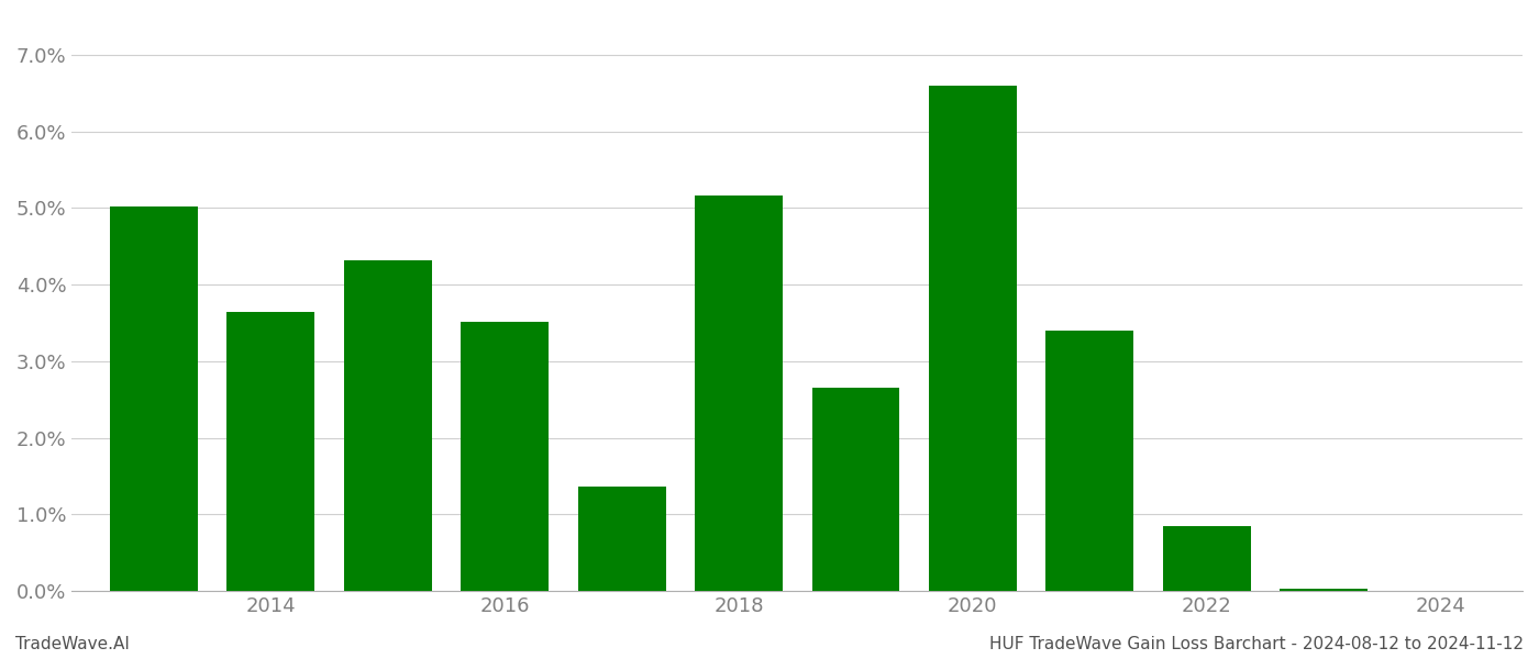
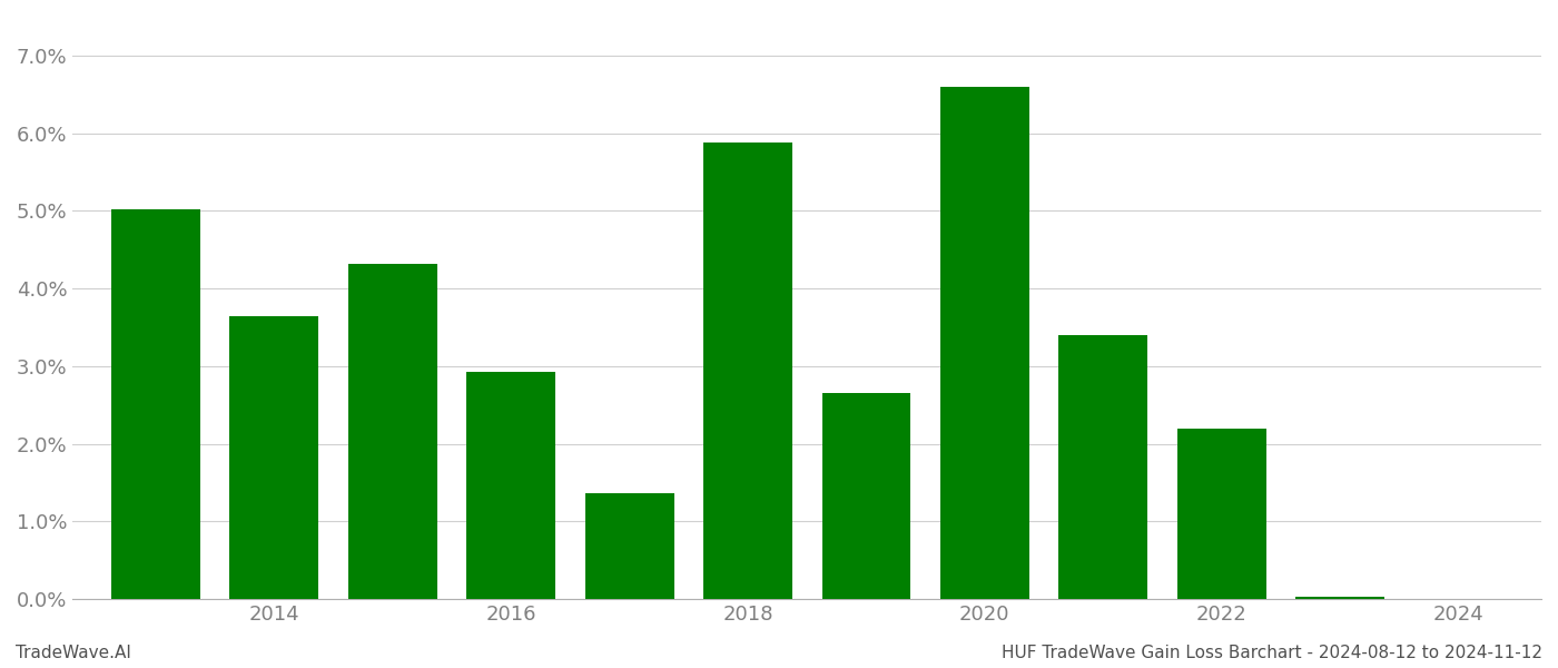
2016: 3.51% -> 2.92%
2018: 5.17% -> 5.88%
2022: 0.85% -> 2.20%
